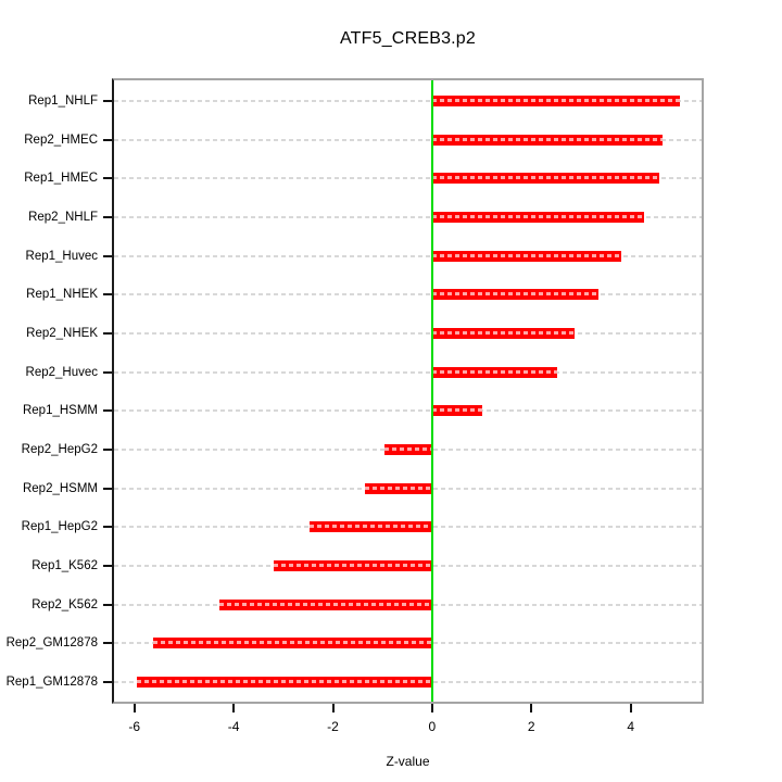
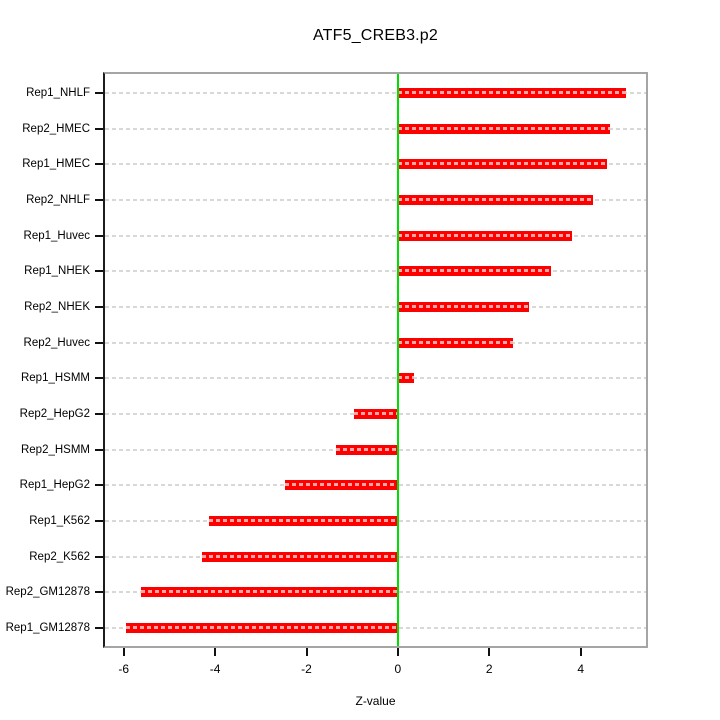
Rep1_HSMM: 1.0 -> 0.3
Rep1_K562: -3.2 -> -4.1
